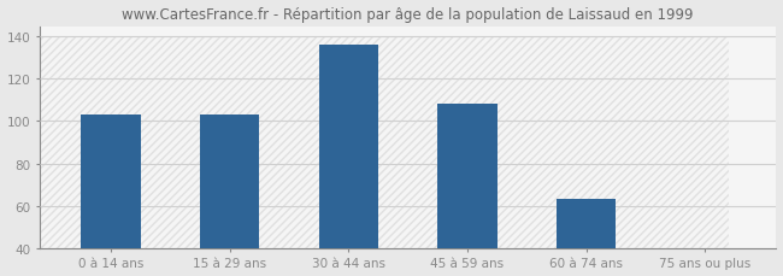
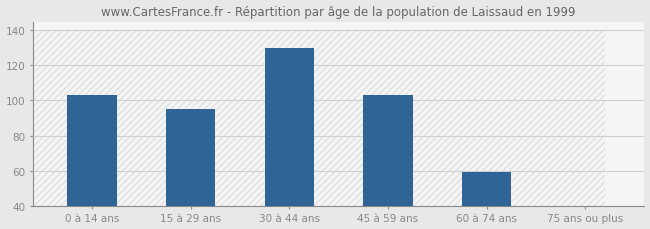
15 à 29 ans: 103 -> 95
30 à 44 ans: 136 -> 130
45 à 59 ans: 108 -> 103
60 à 74 ans: 63 -> 59
